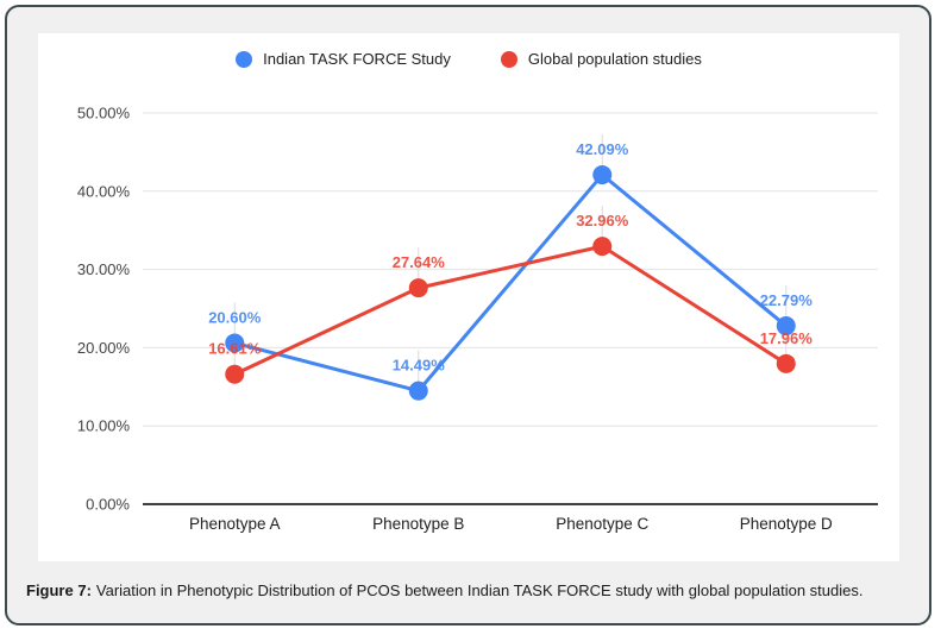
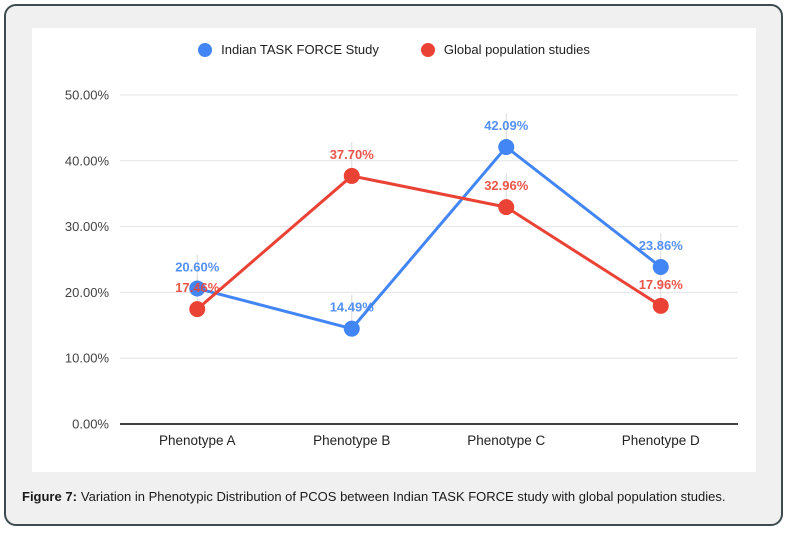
Global population studies/Phenotype A: 16.61% -> 17.46%
Global population studies/Phenotype B: 27.64% -> 37.70%
Indian TASK FORCE Study/Phenotype D: 22.79% -> 23.86%
